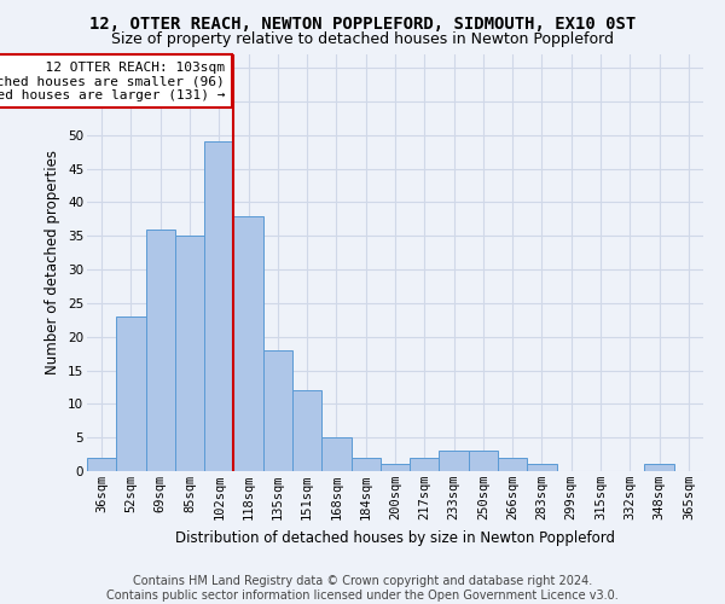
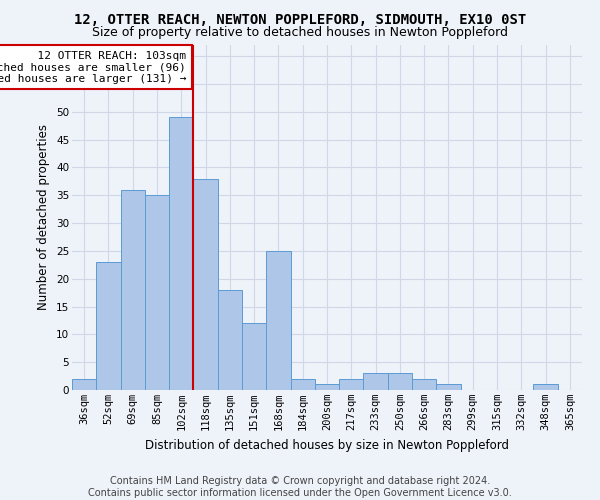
168sqm: 5 -> 25
